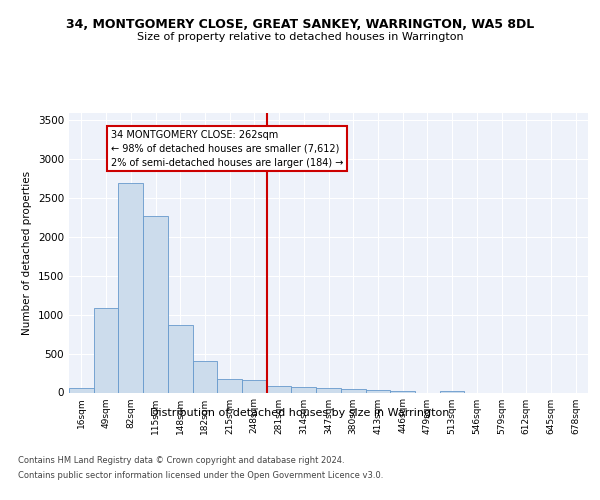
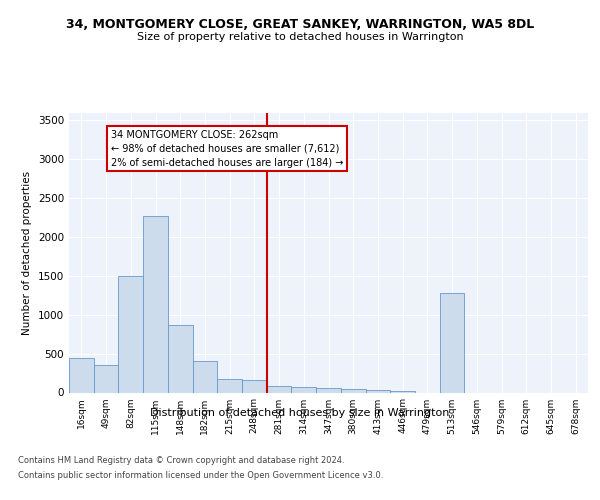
16sqm: 60 -> 440
49sqm: 1090 -> 360
82sqm: 2700 -> 1500
513sqm: 20 -> 1280
